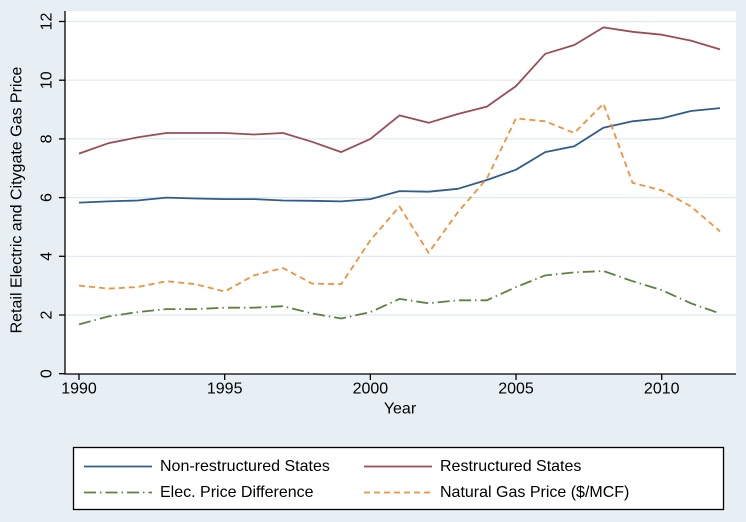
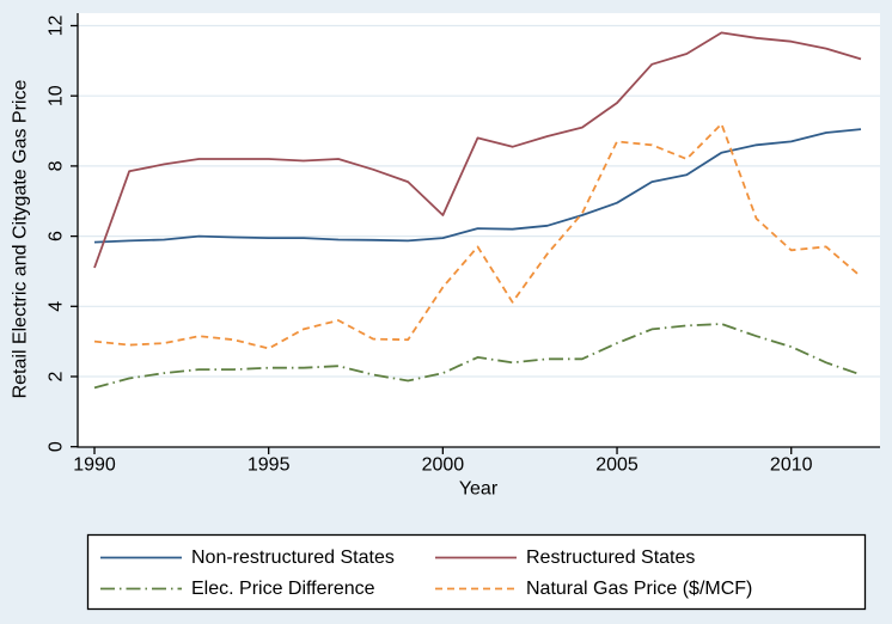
Restructured States/1990: 7.5 -> 5.1
Restructured States/2000: 8.0 -> 6.6
Natural Gas Price ($/MCF)/2010: 6.2 -> 5.6
